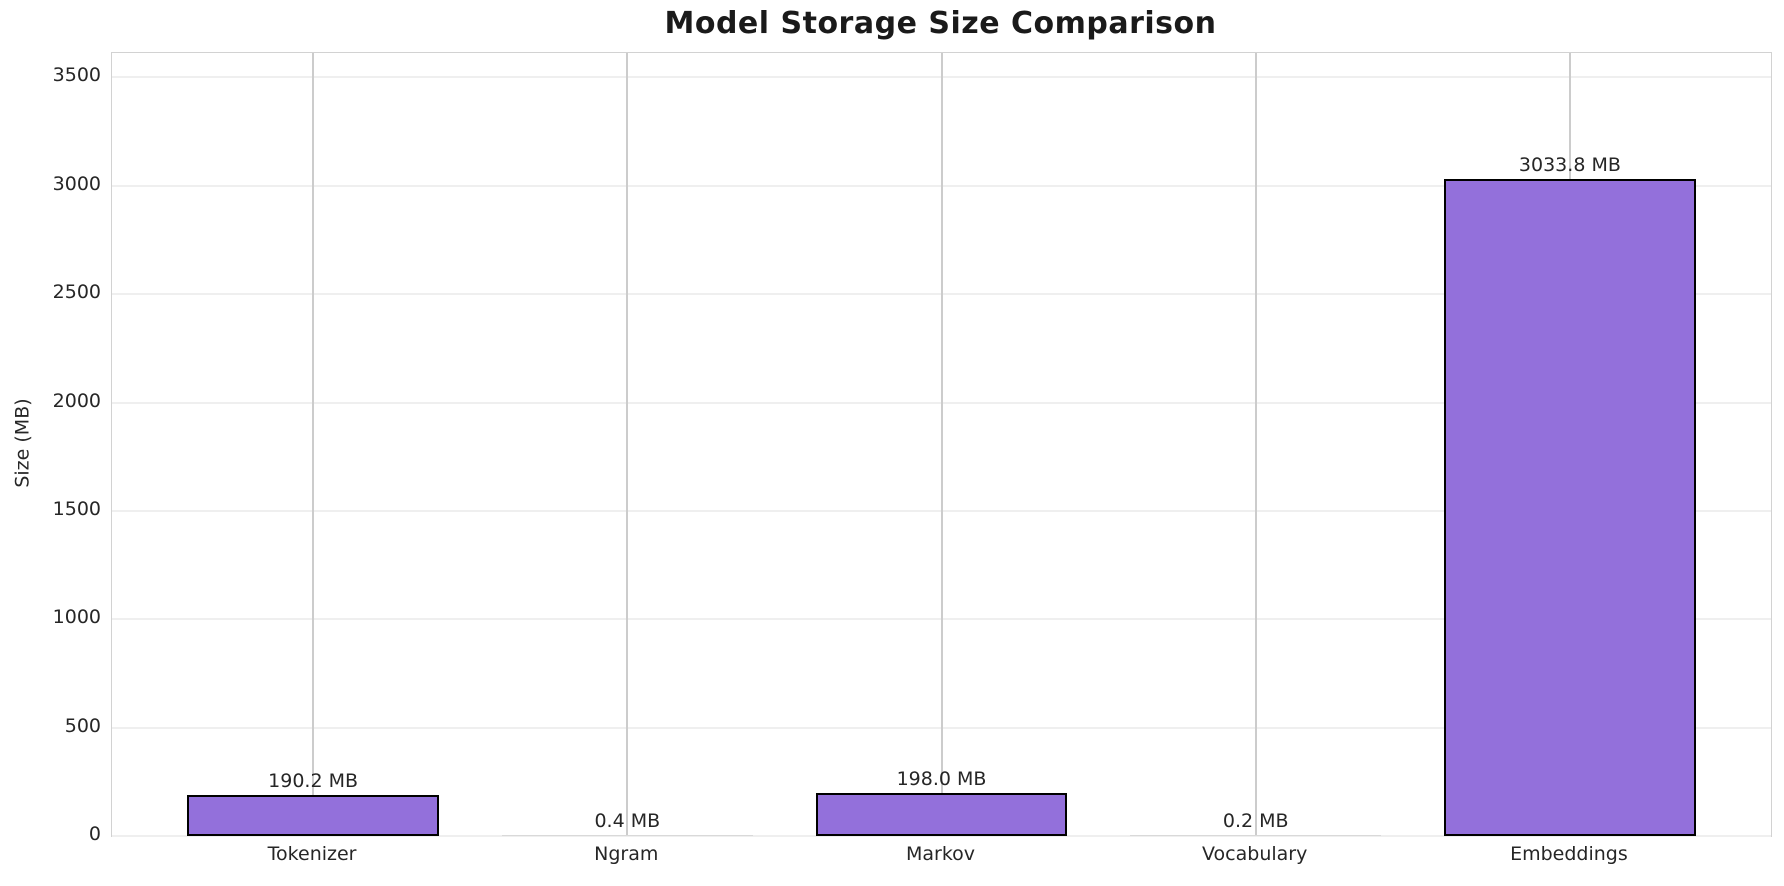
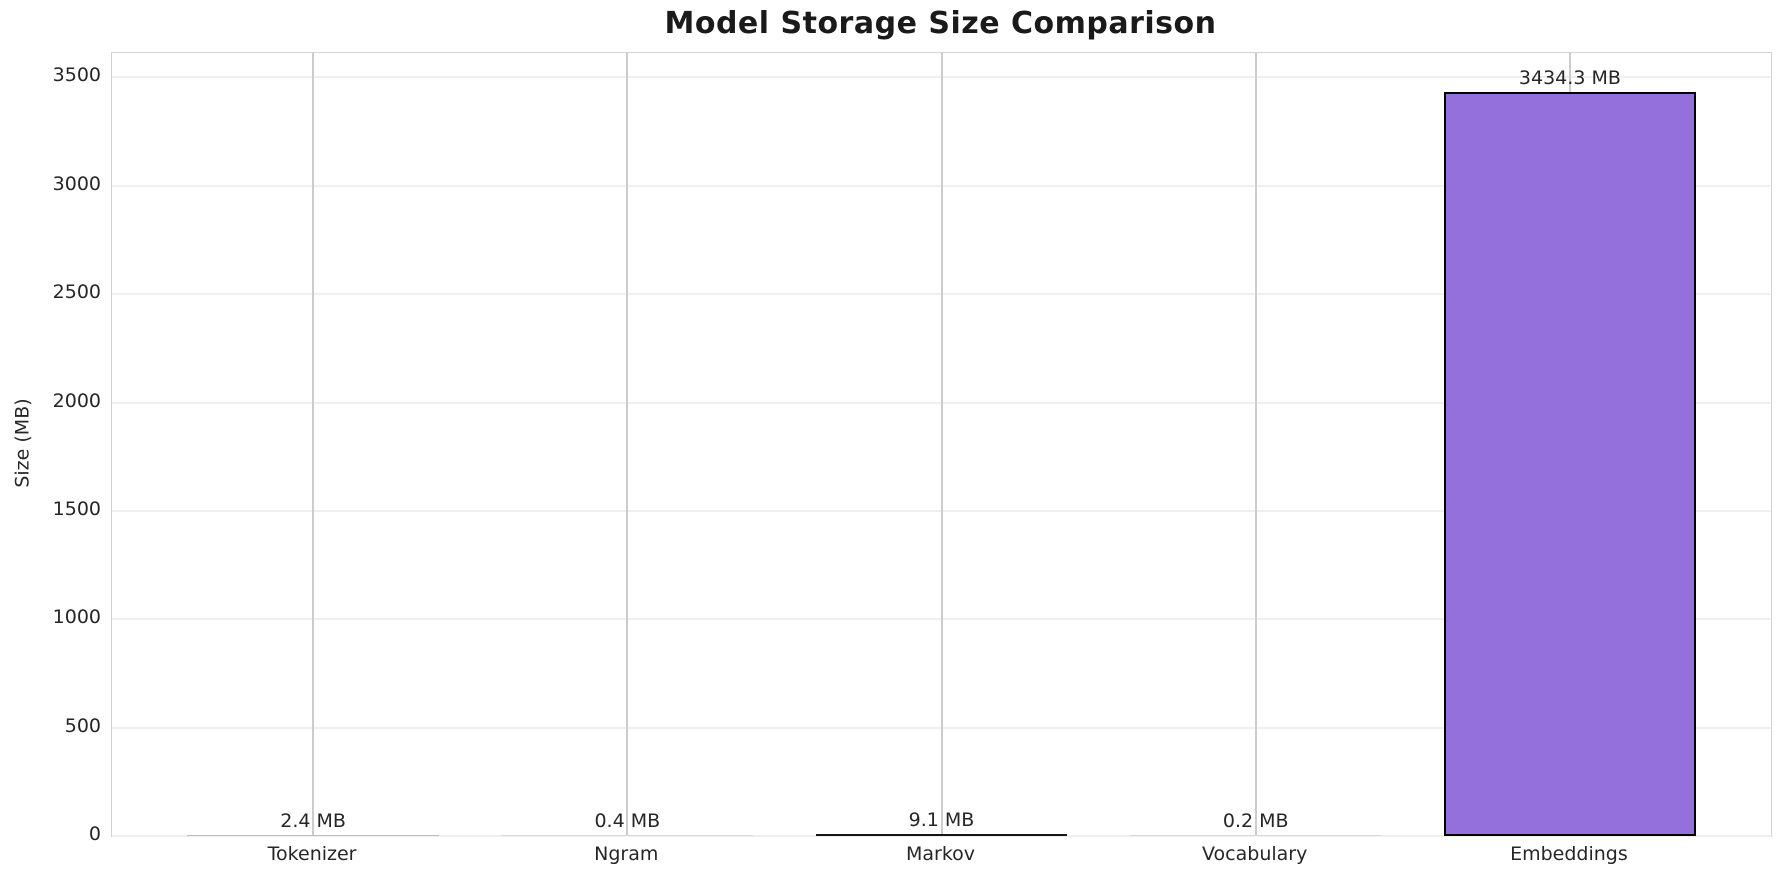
Tokenizer: 190.2 -> 2.4
Markov: 198.0 -> 9.1
Embeddings: 3033.8 -> 3434.3
